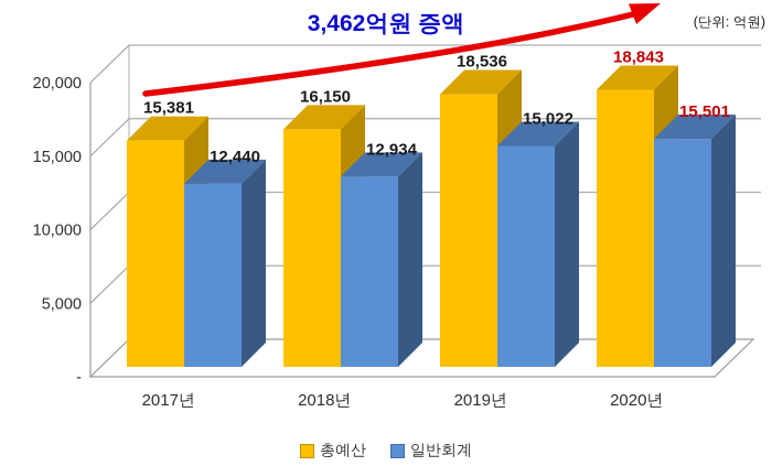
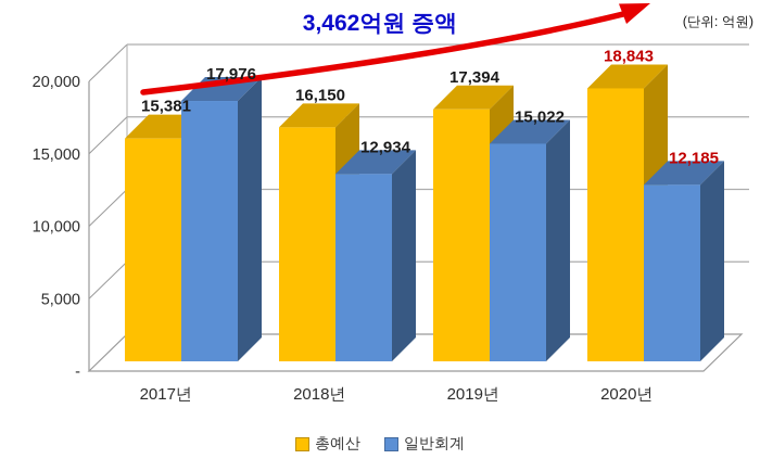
일반회계/2017년: 12,440 -> 17,976
총예산/2019년: 18,536 -> 17,394
일반회계/2020년: 15,501 -> 12,185
